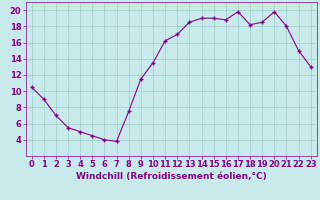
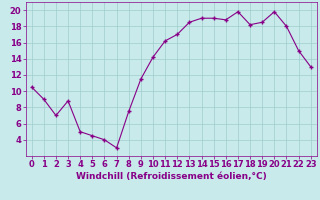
3: 5.5 -> 8.8
7: 3.8 -> 3.0
10: 13.5 -> 14.2
